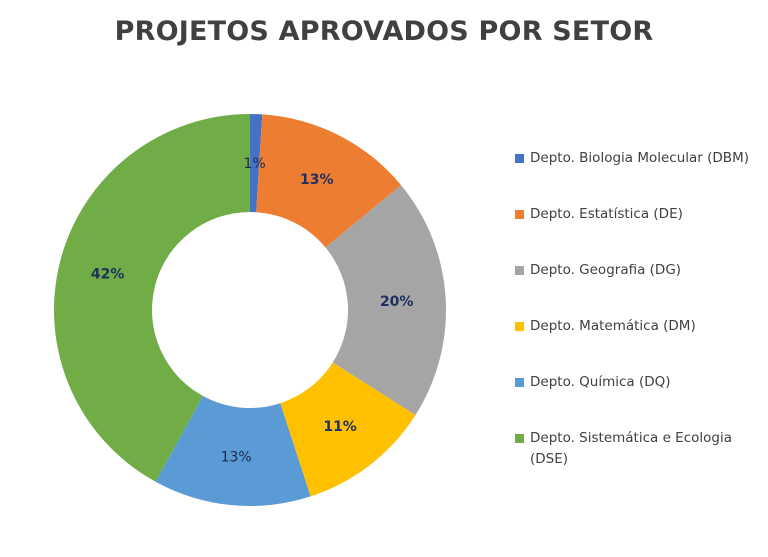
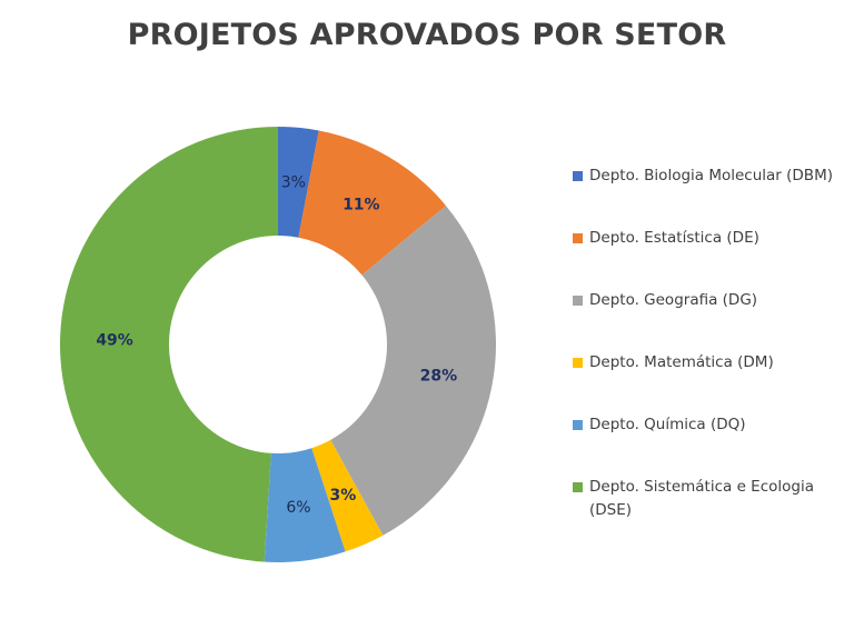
Depto. Biologia Molecular (DBM): 1% -> 3%
Depto. Estatística (DE): 13% -> 11%
Depto. Geografia (DG): 20% -> 28%
Depto. Matemática (DM): 11% -> 3%
Depto. Química (DQ): 13% -> 6%
Depto. Sistemática e Ecologia (DSE): 42% -> 49%
